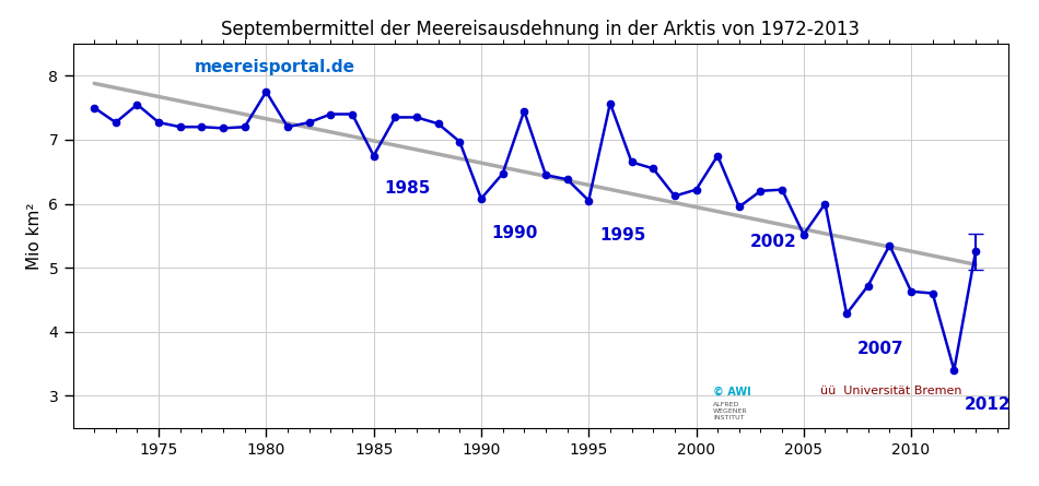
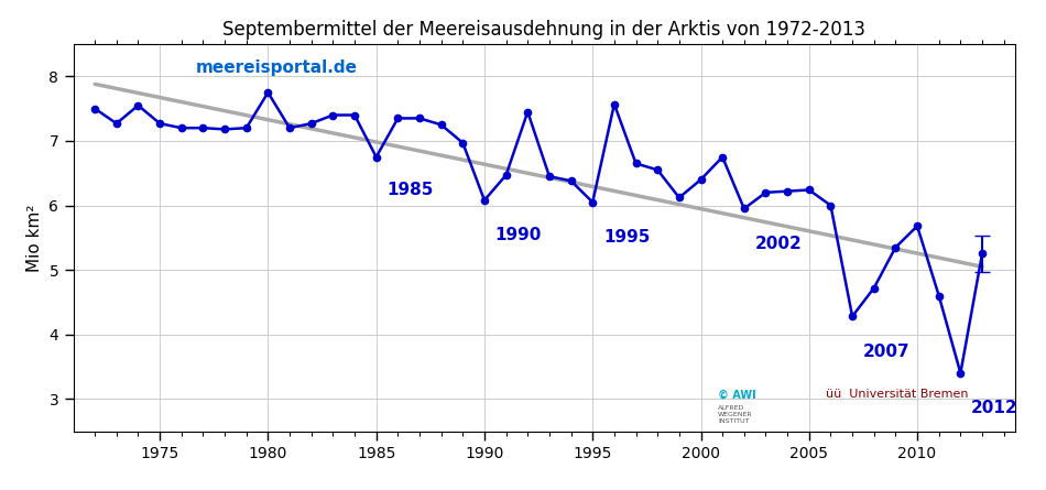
2000: 6.22 -> 6.40
2005: 5.52 -> 6.24
2010: 4.63 -> 5.68
